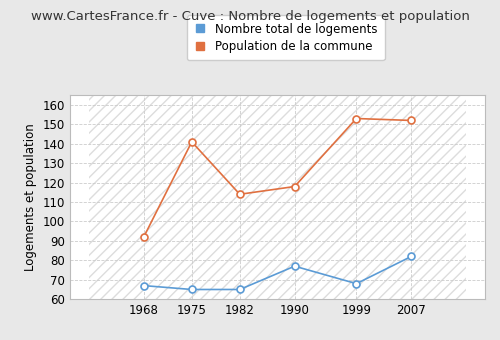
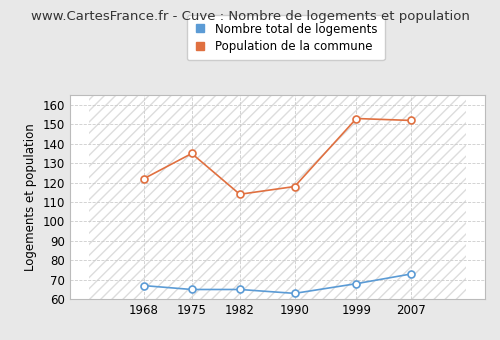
Population de la commune/1968: 92 -> 122
Population de la commune/1975: 141 -> 135
Nombre total de logements/1990: 77 -> 63
Nombre total de logements/2007: 82 -> 73
